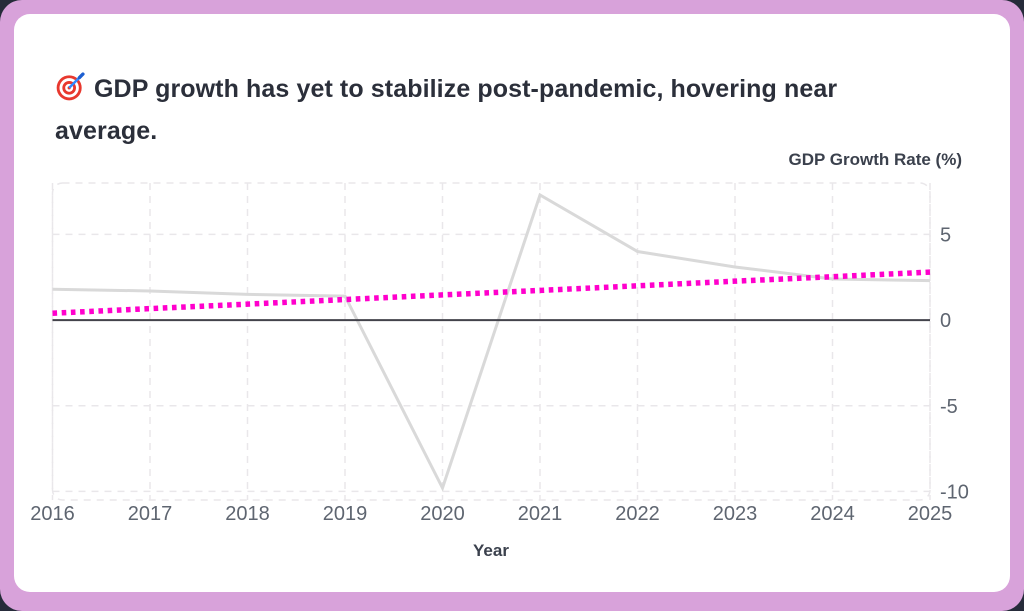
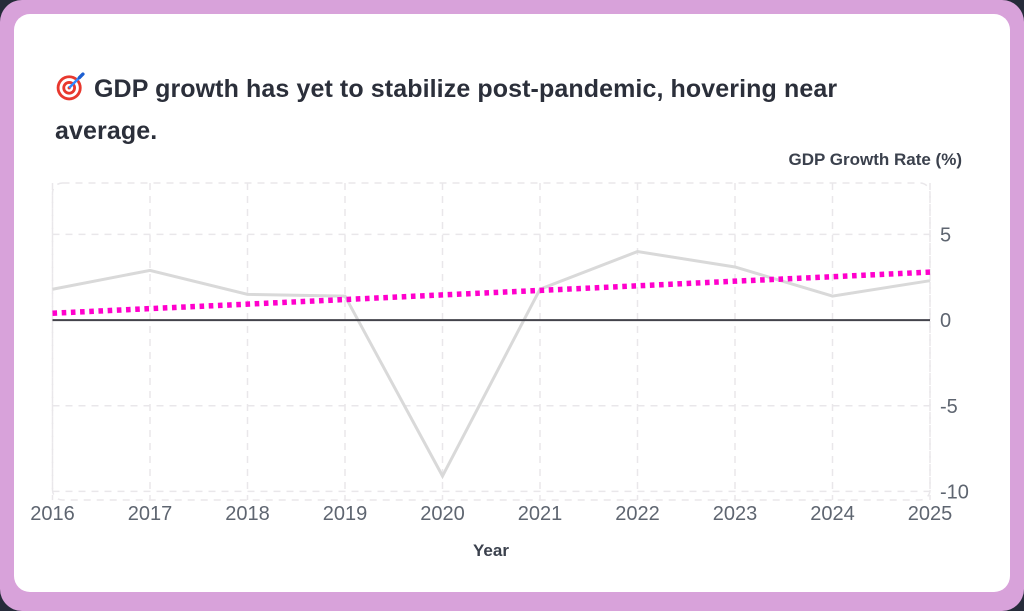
GDP Growth Rate (%)/2017: 1.7 -> 2.9
GDP Growth Rate (%)/2020: -9.8 -> -9.1
GDP Growth Rate (%)/2021: 7.3 -> 1.8
GDP Growth Rate (%)/2024: 2.4 -> 1.4
